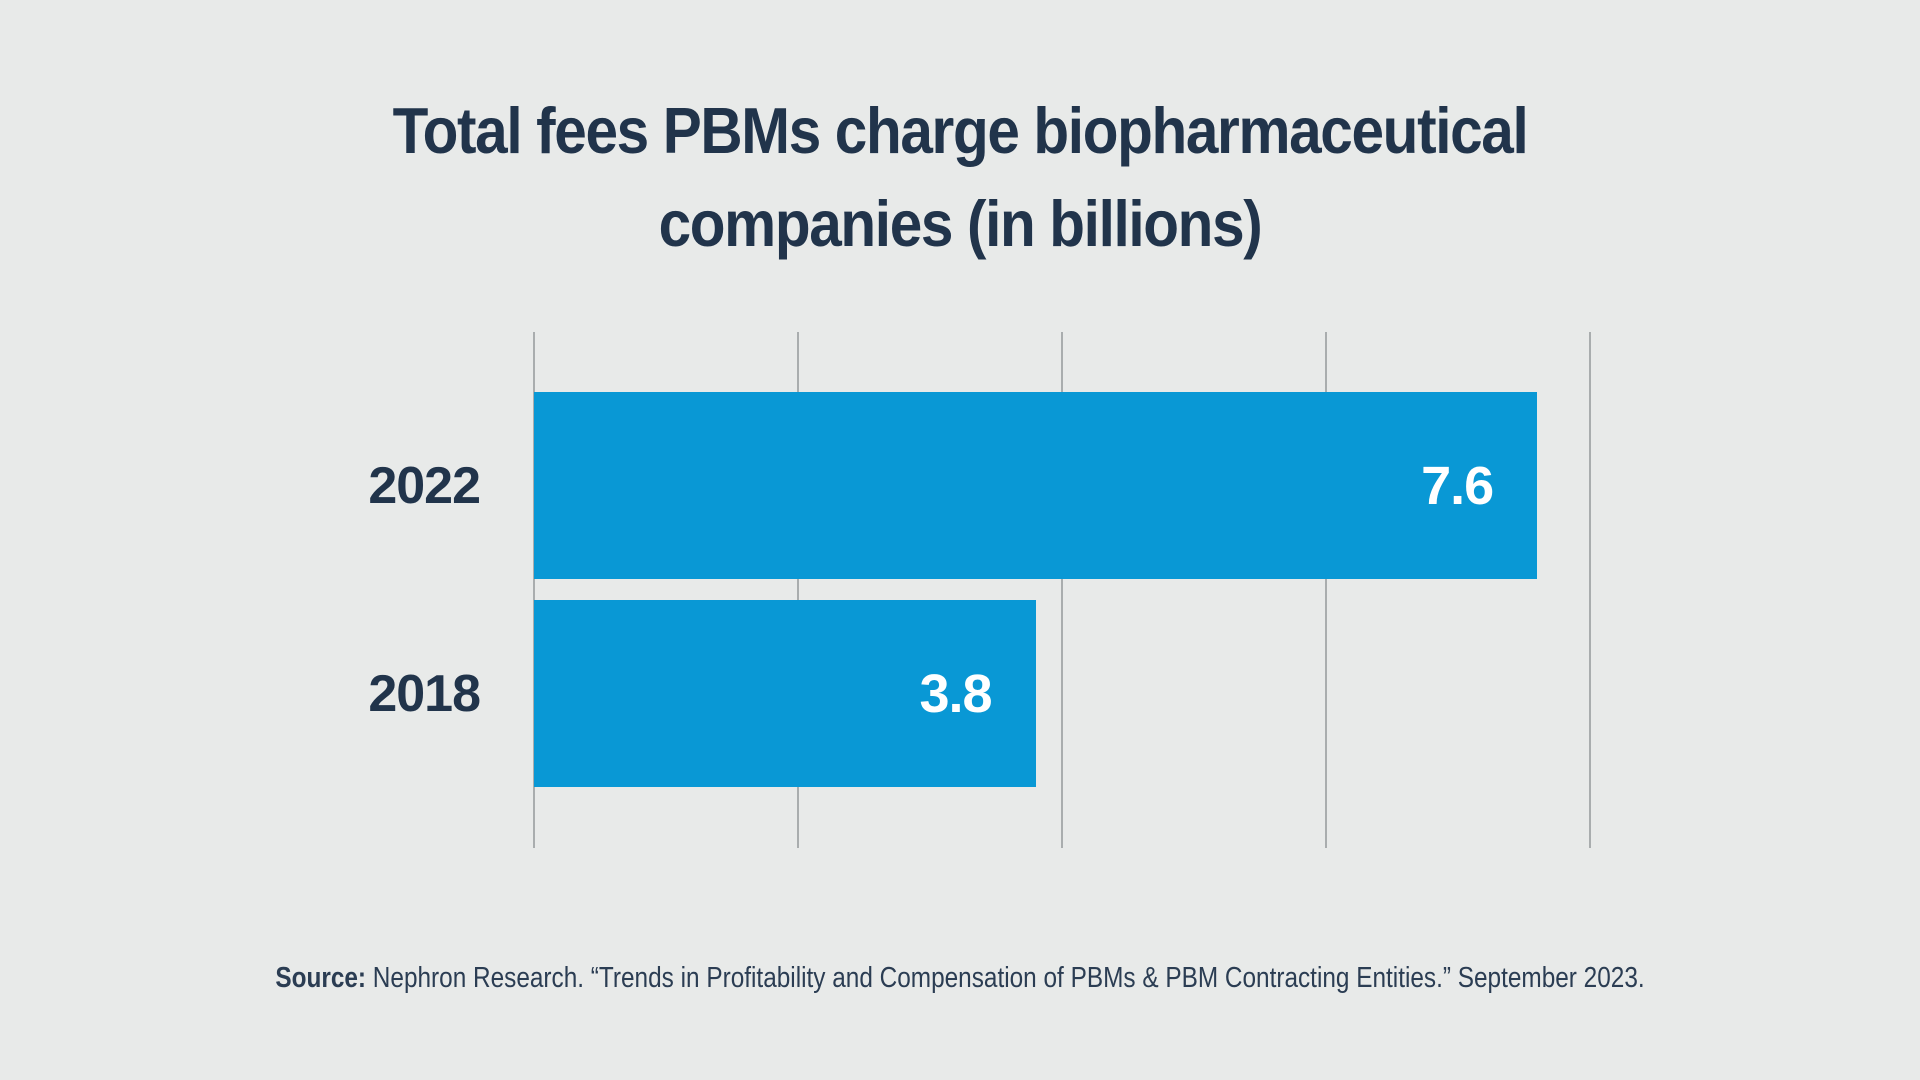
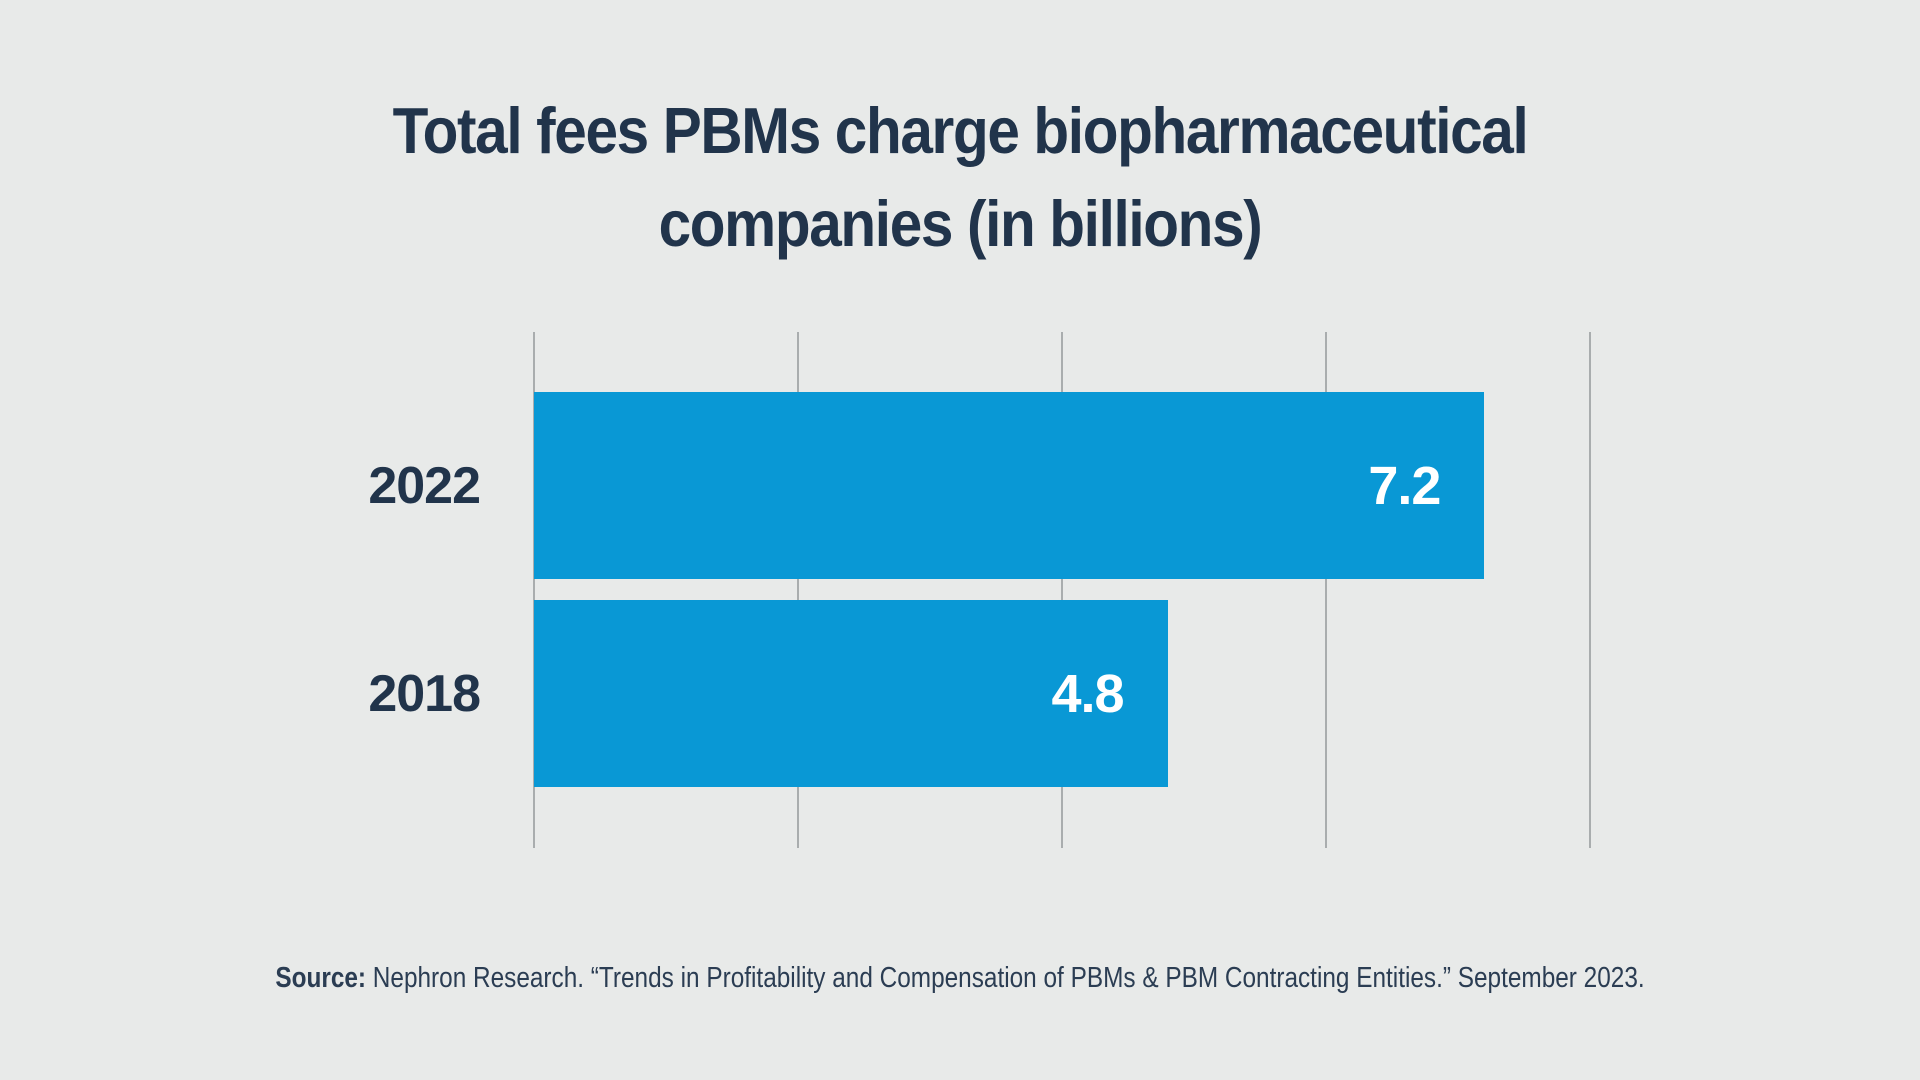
2022: 7.6 -> 7.2
2018: 3.8 -> 4.8
